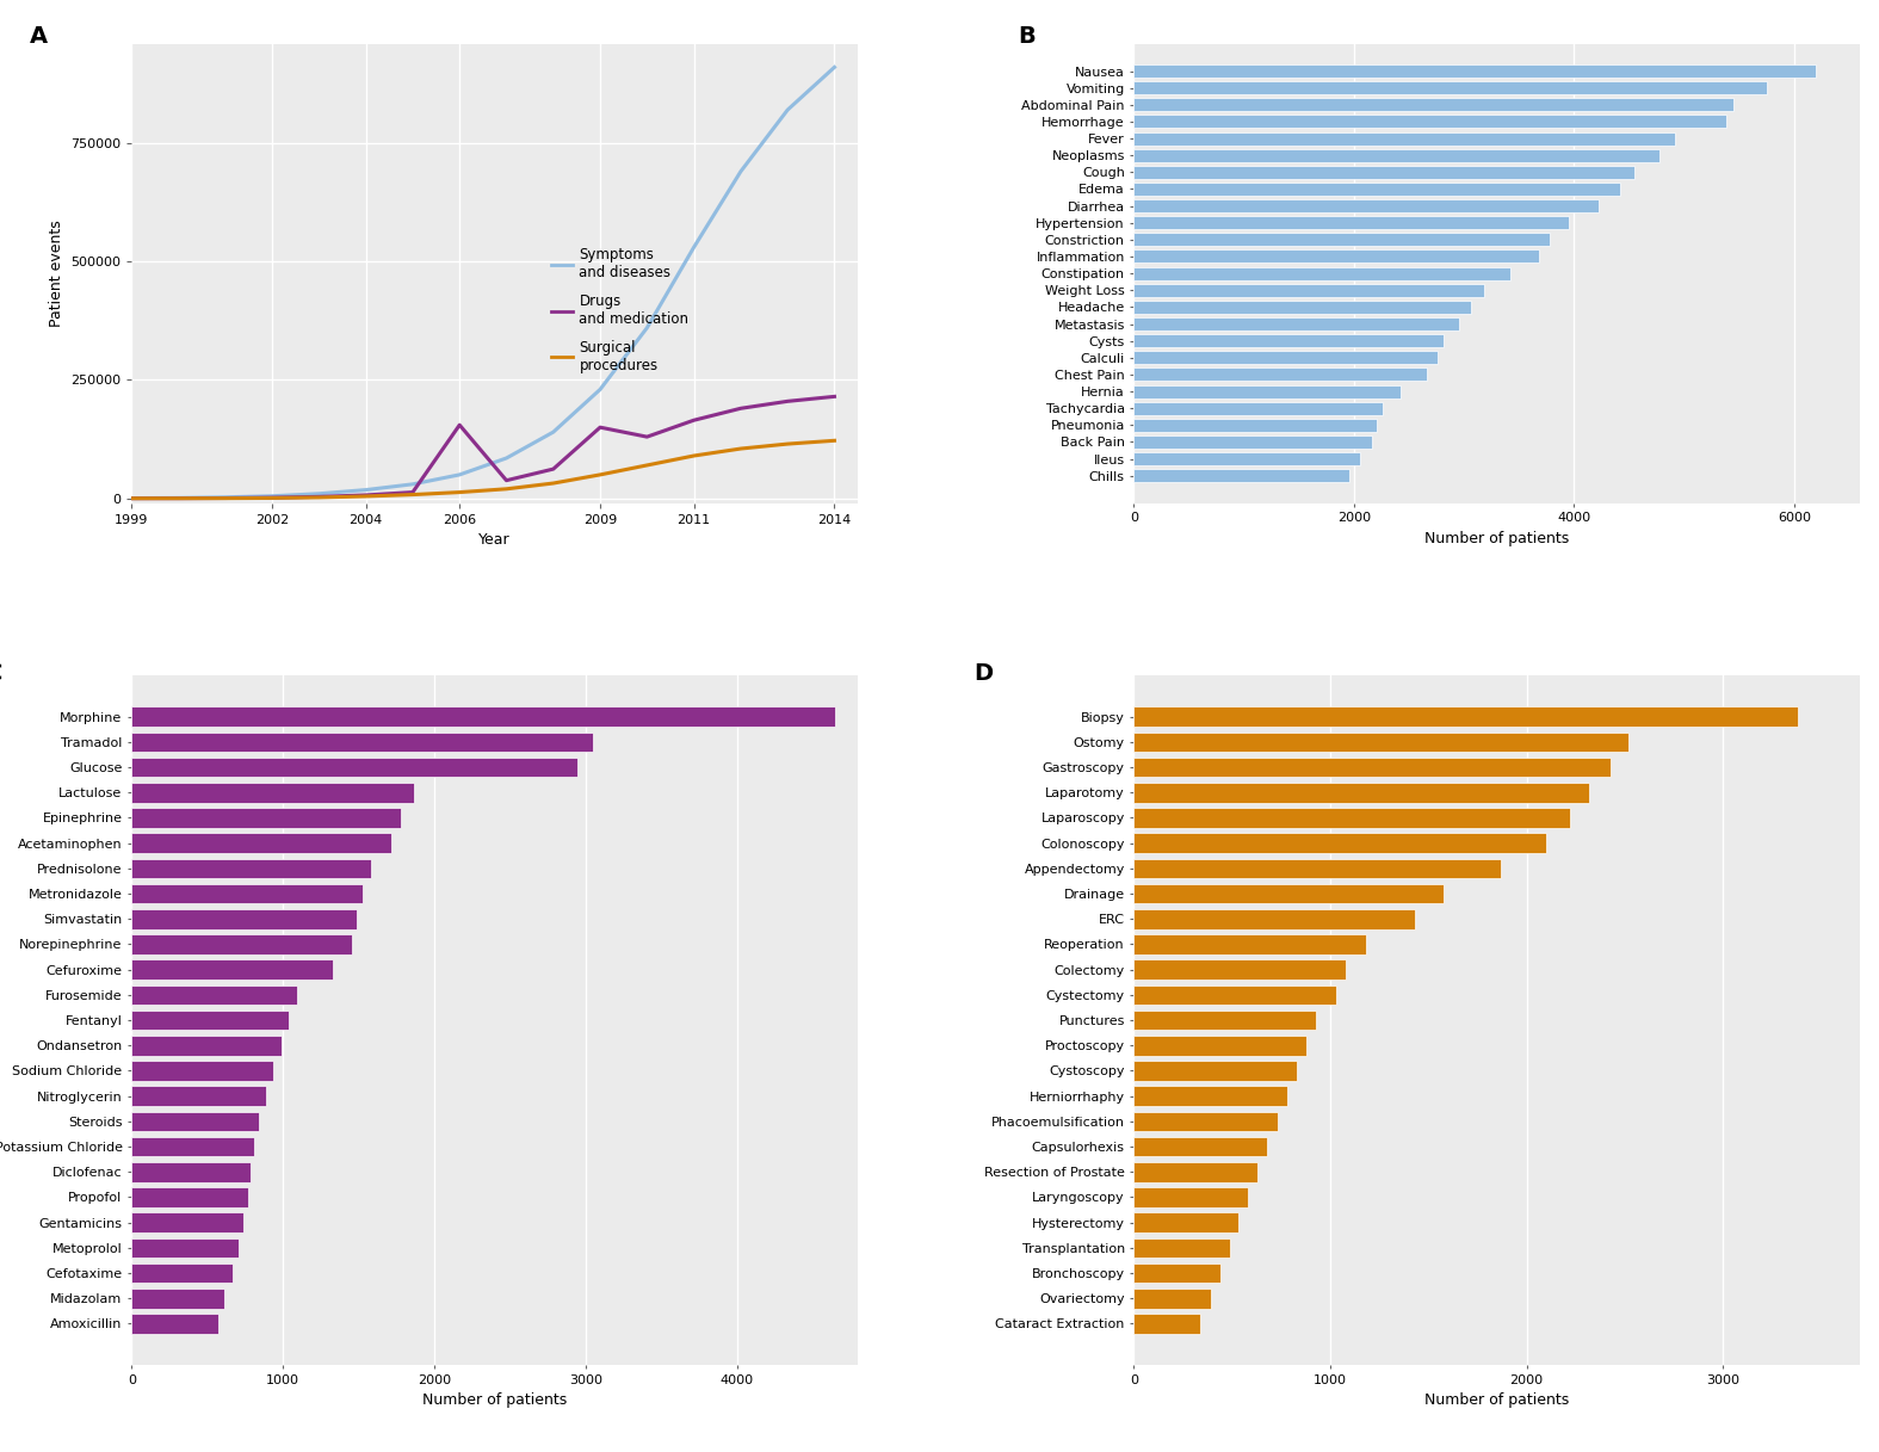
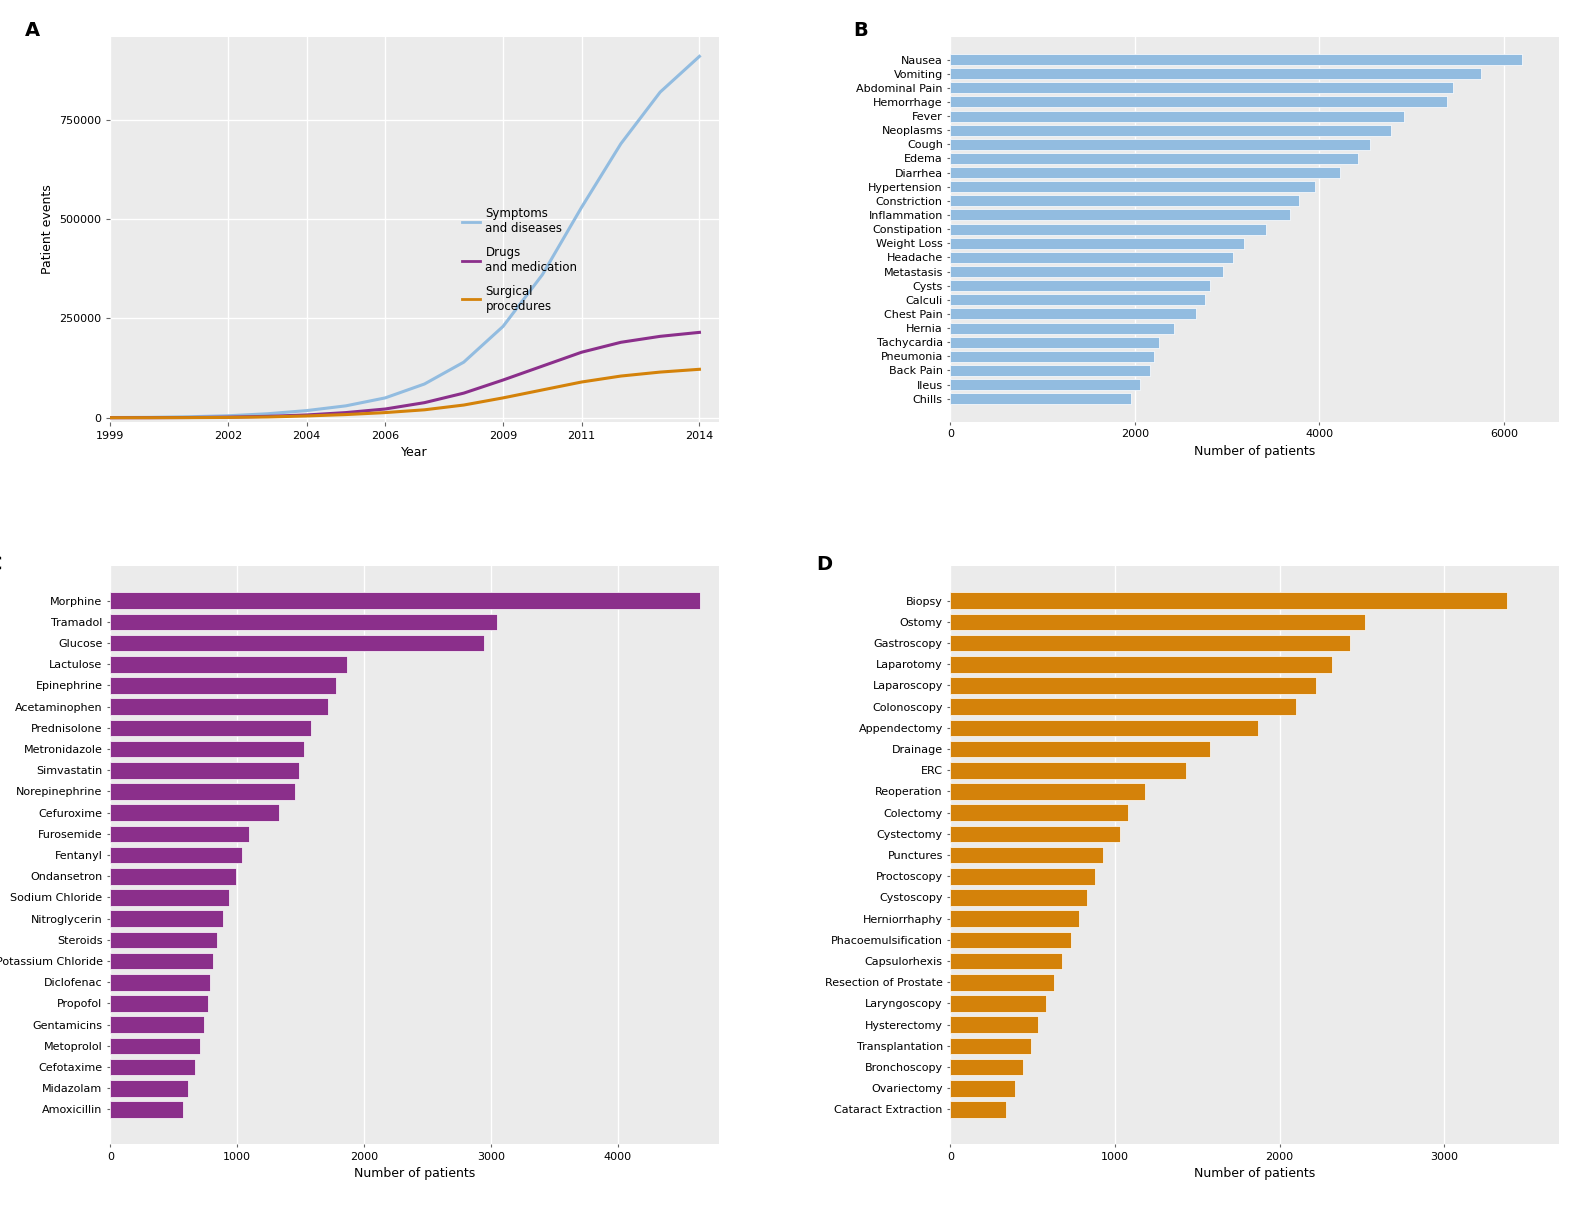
Drugs and medication/2006: 155000 -> 22000
Drugs and medication/2009: 150000 -> 95000
